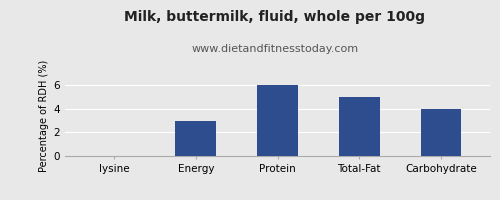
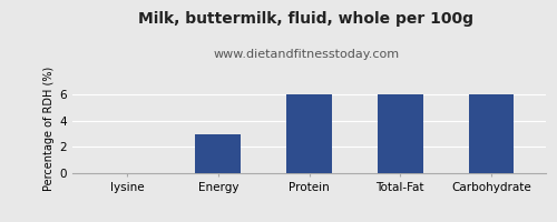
Total-Fat: 5 -> 6
Carbohydrate: 4 -> 6
